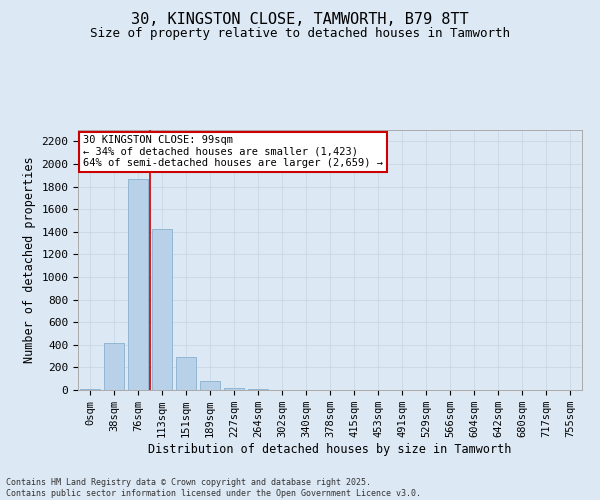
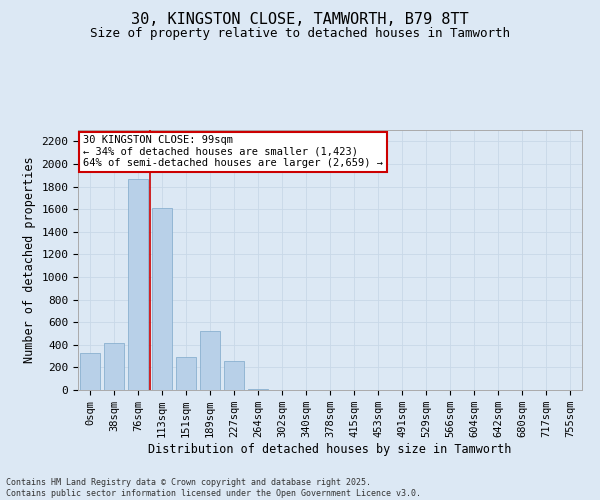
0sqm: 0 -> 330
113sqm: 1420 -> 1610
189sqm: 80 -> 520
227sqm: 20 -> 260
